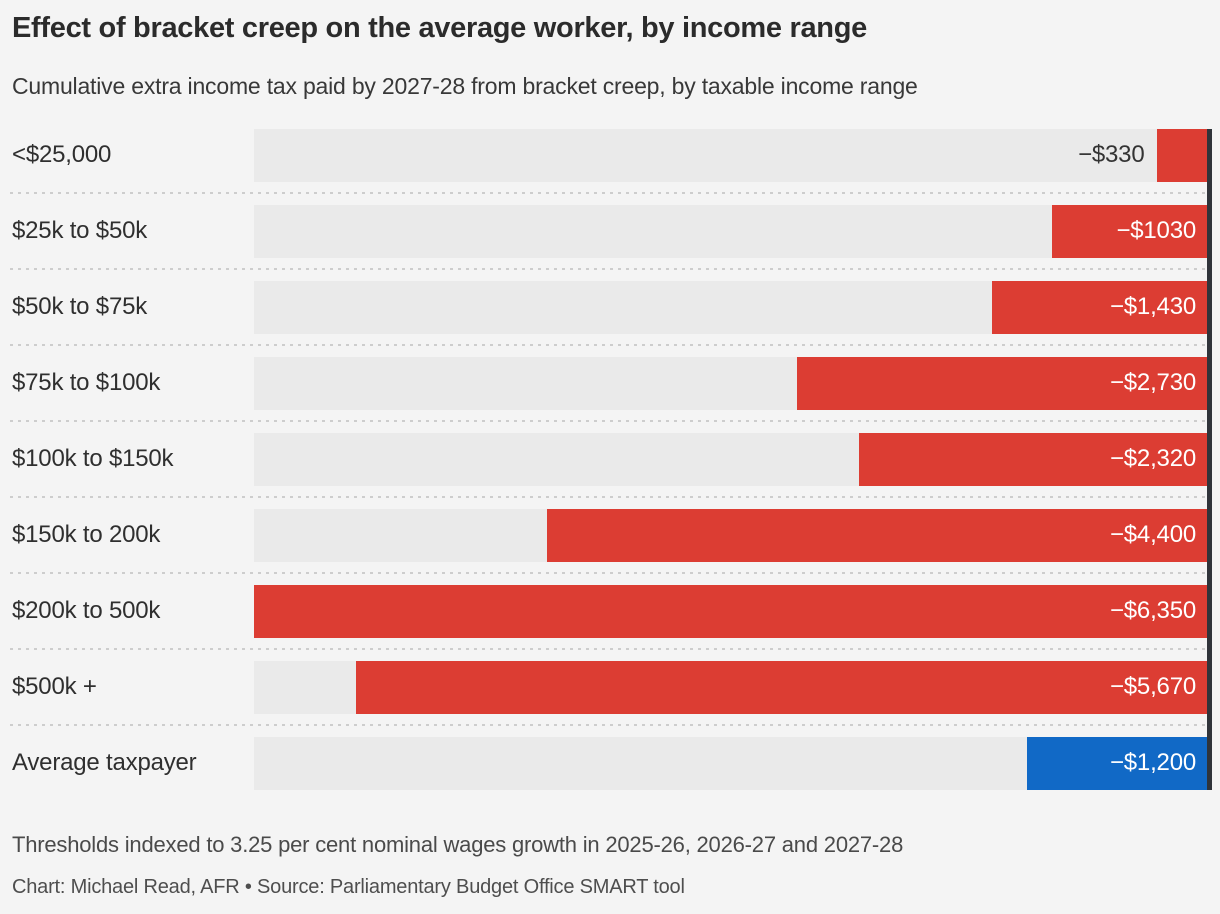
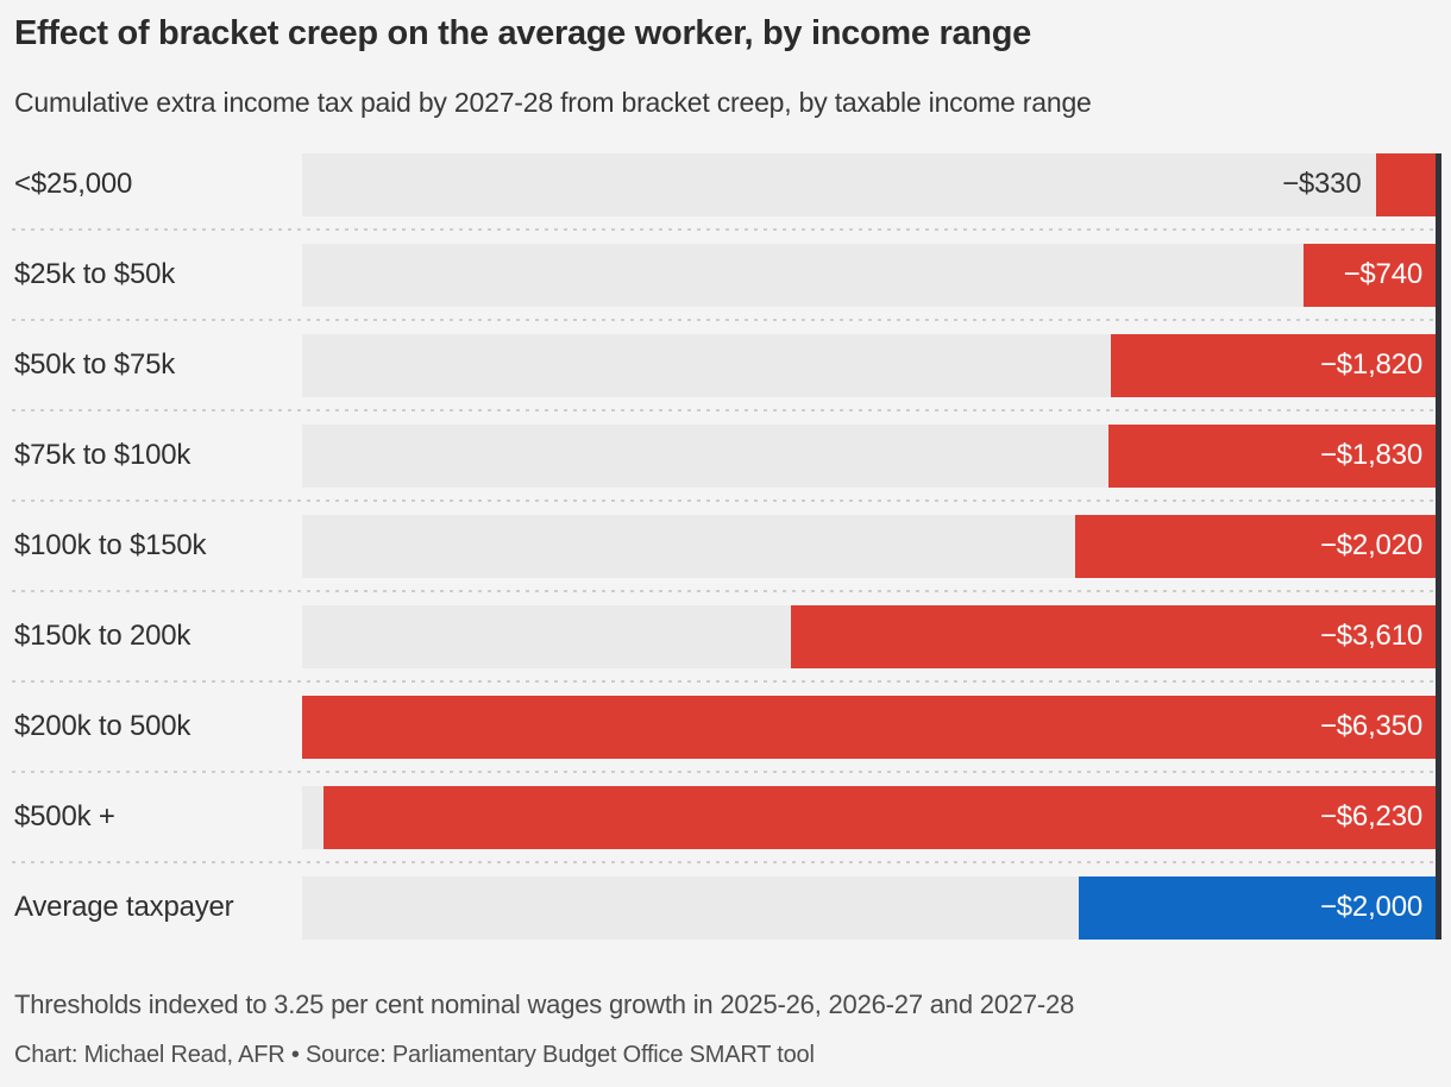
$25k to $50k: −$1030 -> −$740
$50k to $75k: −$1,430 -> −$1,820
$75k to $100k: −$2,730 -> −$1,830
$100k to $150k: −$2,320 -> −$2,020
$150k to 200k: −$4,400 -> −$3,610
$500k +: −$5,670 -> −$6,230
Average taxpayer: −$1,200 -> −$2,000
